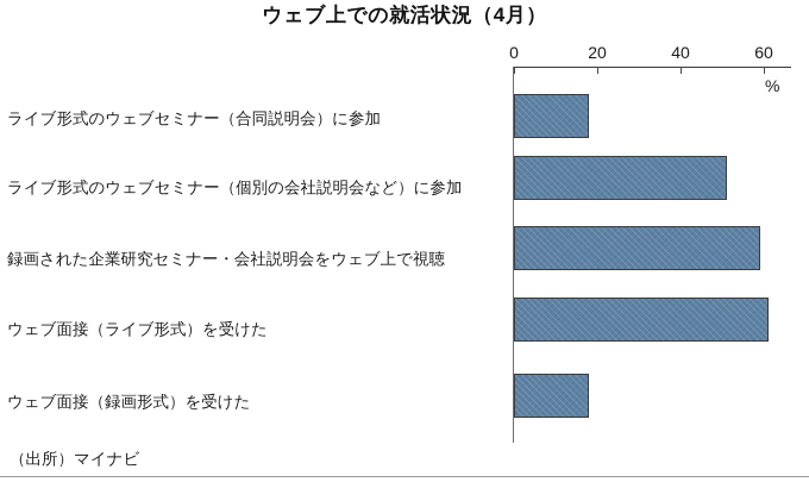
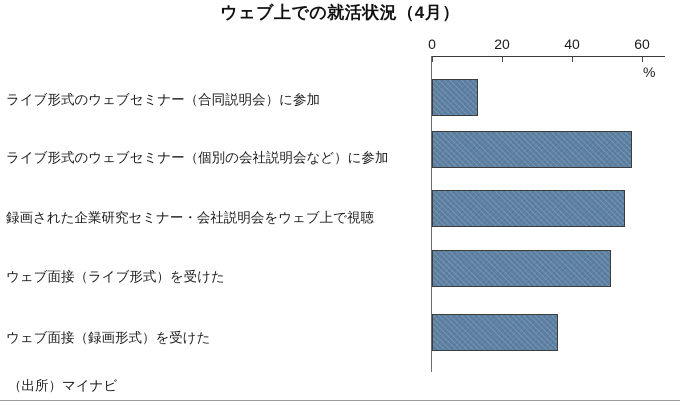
ライブ形式のウェブセミナー（合同説明会）に参加: 18 -> 13
ライブ形式のウェブセミナー（個別の会社説明会など）に参加: 51 -> 57
録画された企業研究セミナー・会社説明会をウェブ上で視聴: 59 -> 55
ウェブ面接（ライブ形式）を受けた: 61 -> 51
ウェブ面接（録画形式）を受けた: 18 -> 36
